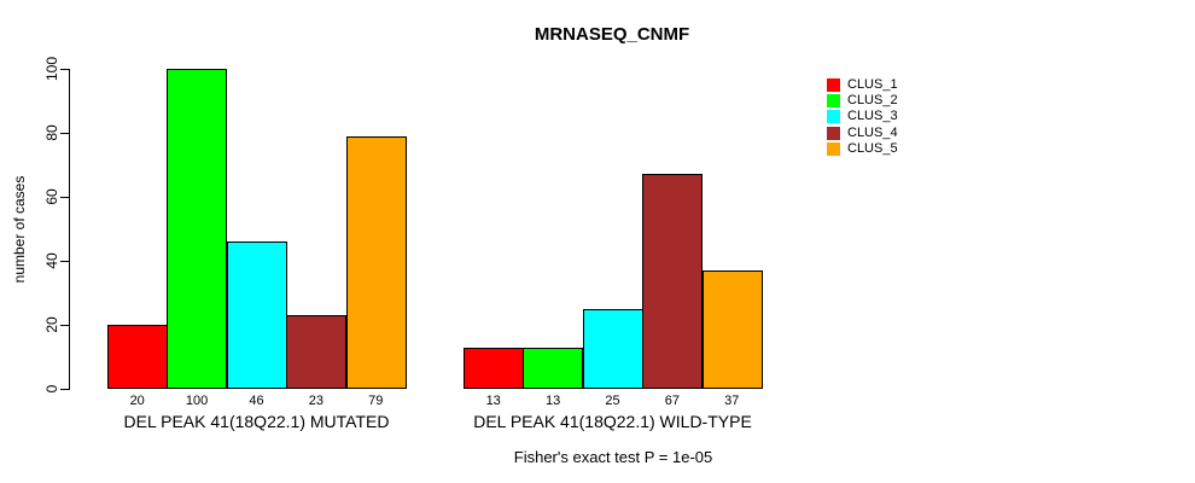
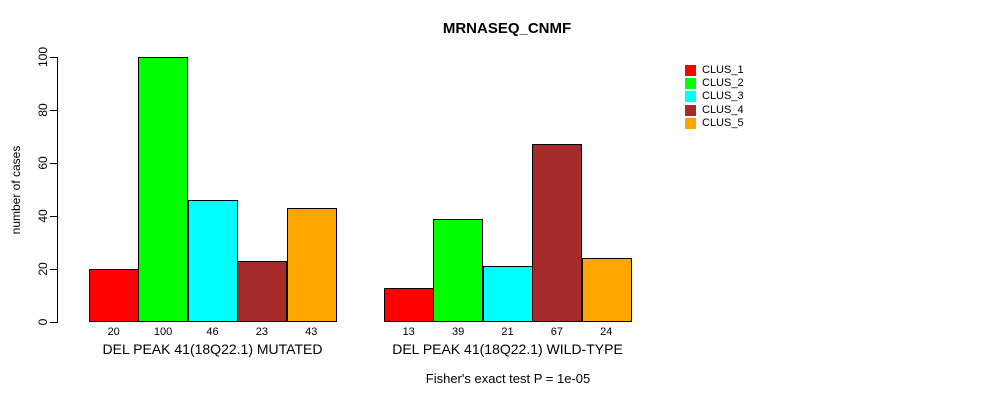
CLUS_5/DEL PEAK 41(18Q22.1) MUTATED: 79 -> 43
CLUS_2/DEL PEAK 41(18Q22.1) WILD-TYPE: 13 -> 39
CLUS_3/DEL PEAK 41(18Q22.1) WILD-TYPE: 25 -> 21
CLUS_5/DEL PEAK 41(18Q22.1) WILD-TYPE: 37 -> 24
